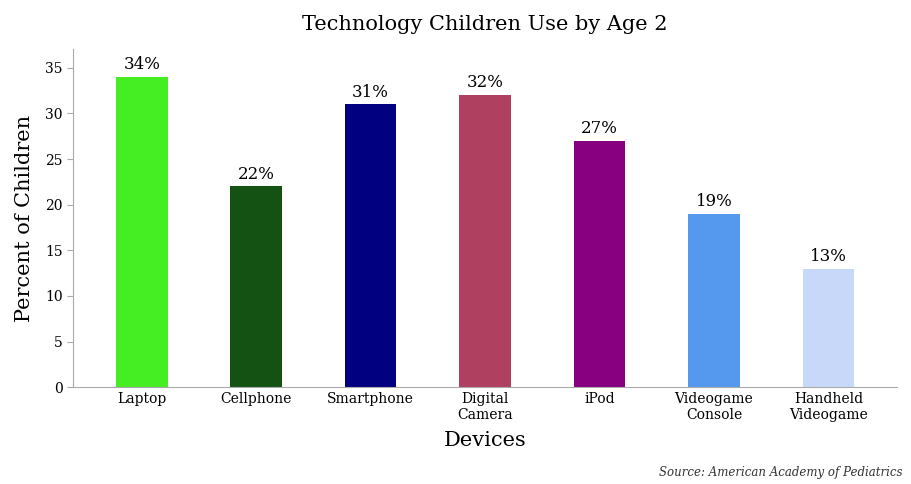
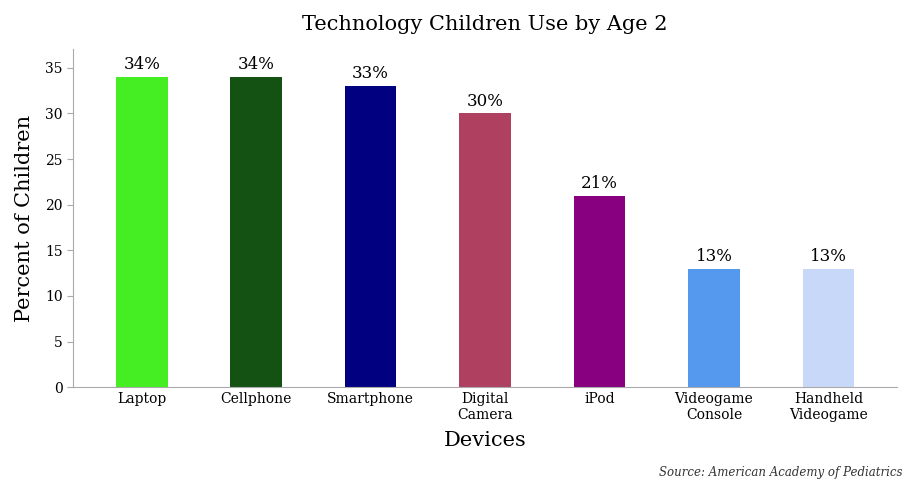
Cellphone: 22% -> 34%
Smartphone: 31% -> 33%
Digital Camera: 32% -> 30%
iPod: 27% -> 21%
Videogame Console: 19% -> 13%
